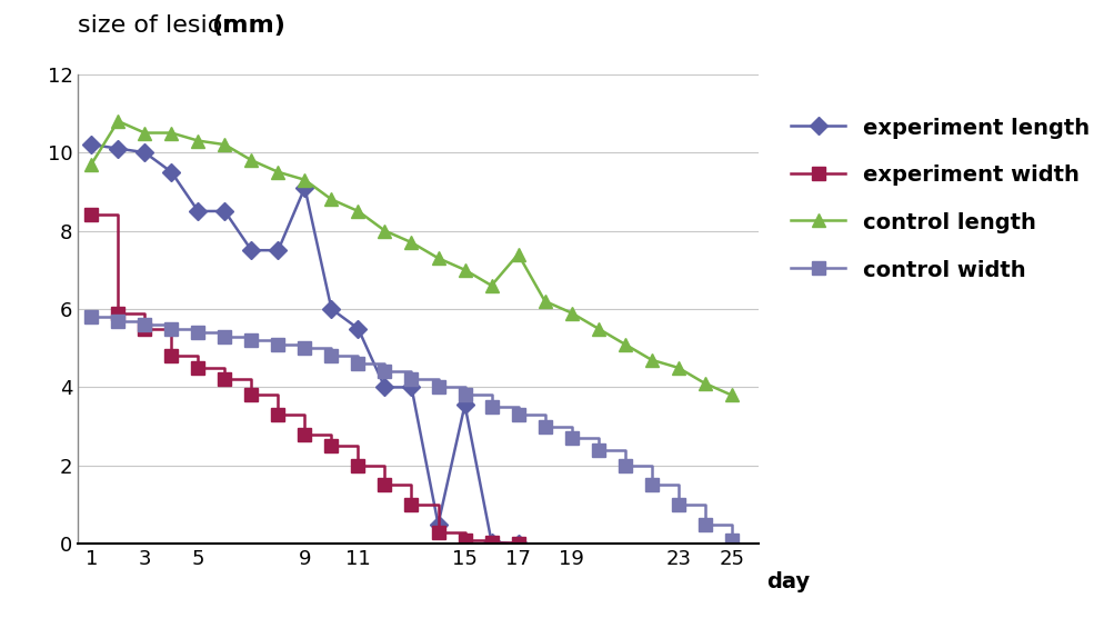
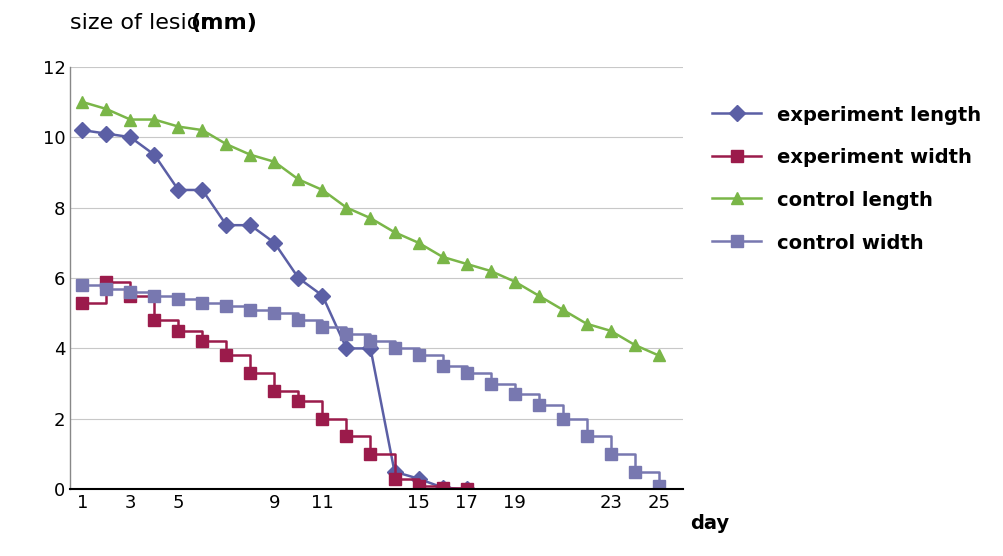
experiment width/1: 8.40 -> 5.30
control length/1: 9.7 -> 11.0
experiment length/9: 9.10 -> 7.00
experiment length/15: 3.55 -> 0.30
control length/17: 7.4 -> 6.4
